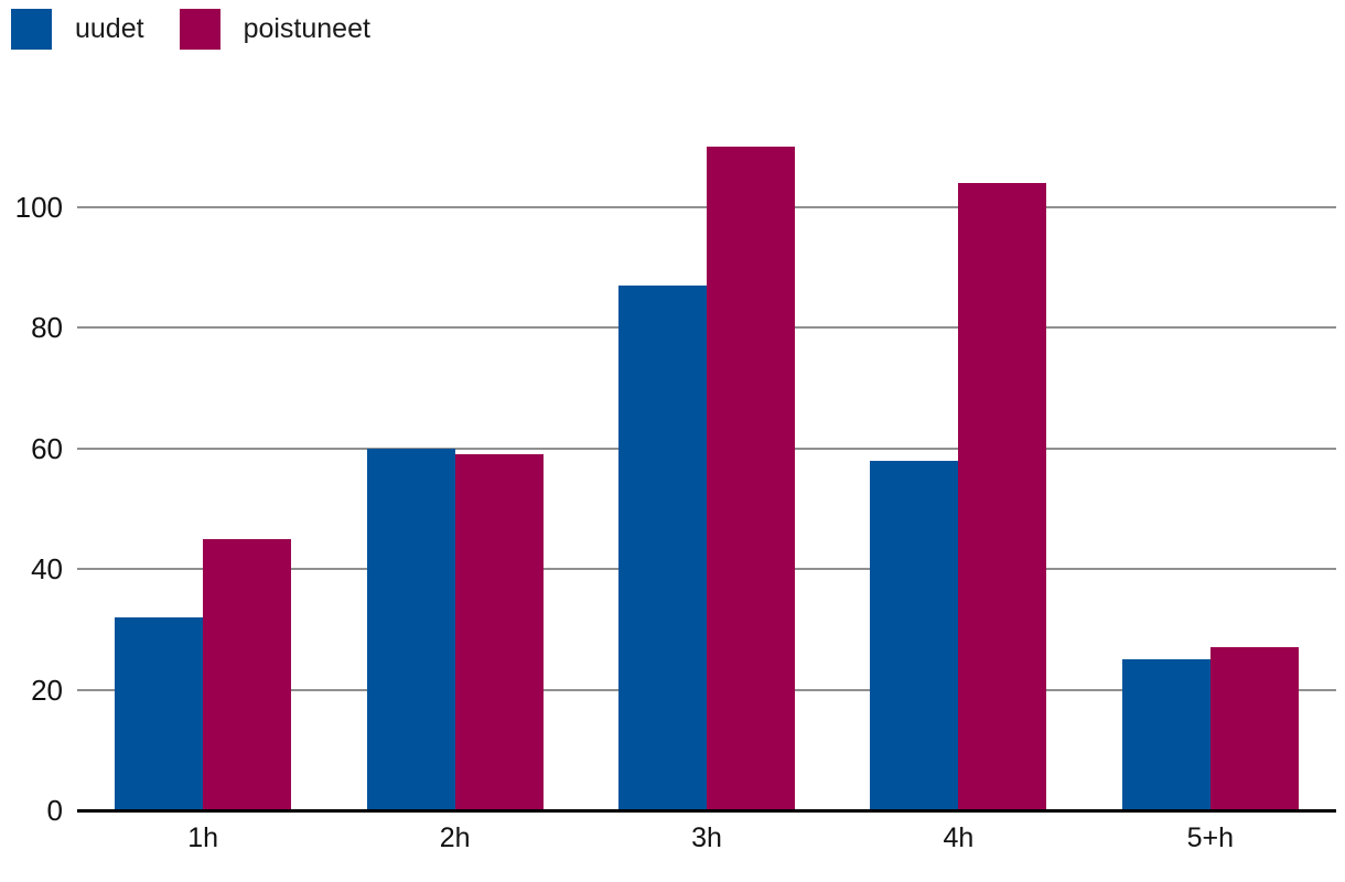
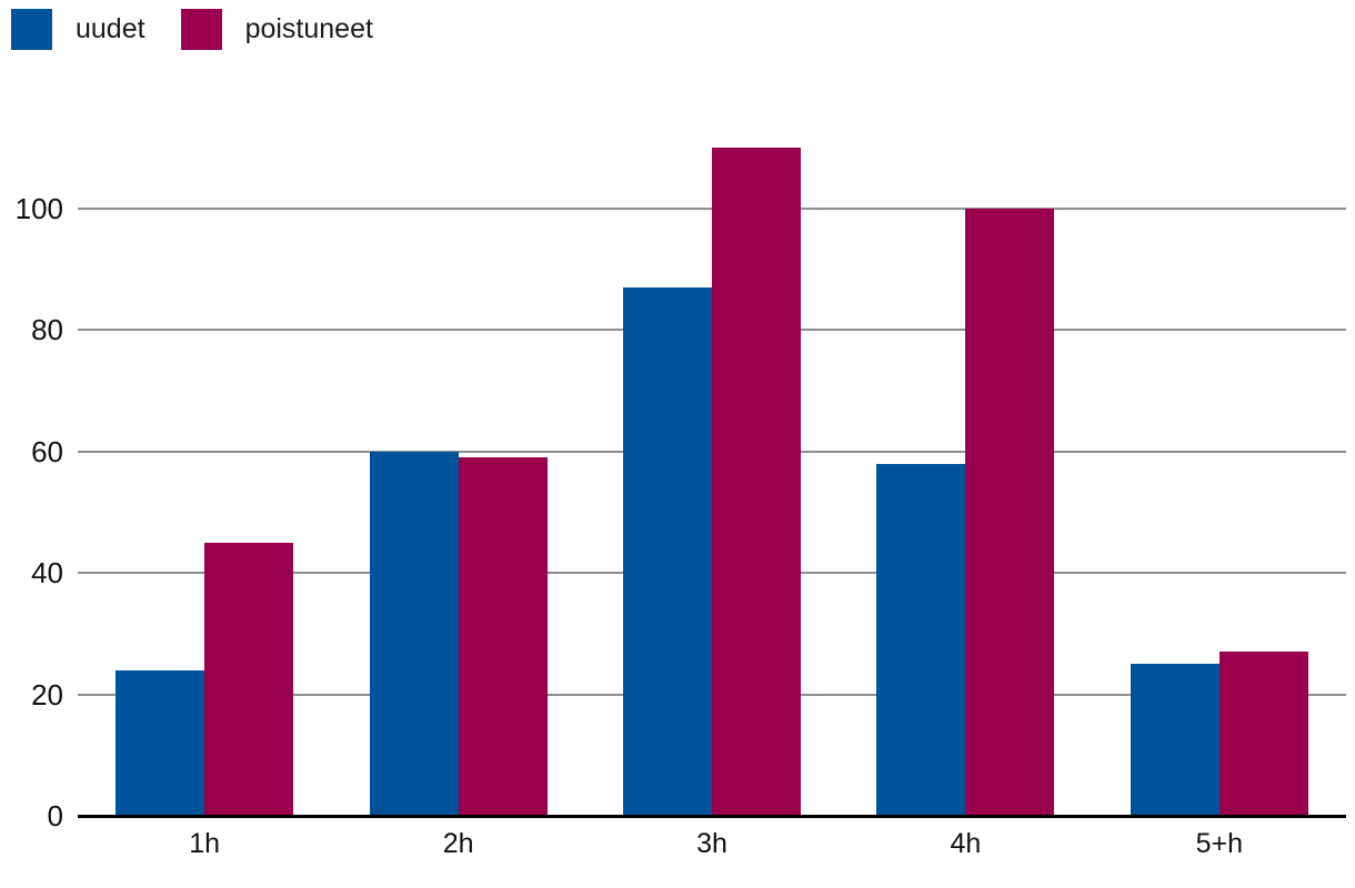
uudet/1h: 32 -> 24
poistuneet/4h: 104 -> 100
